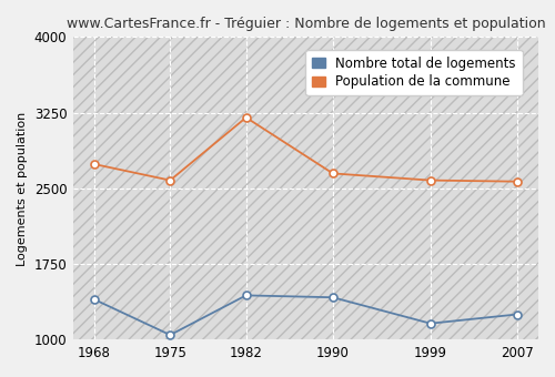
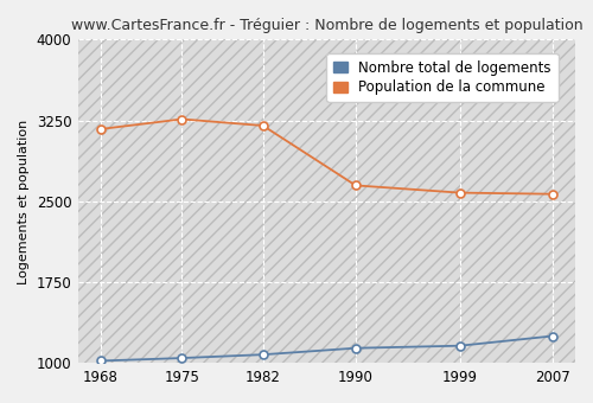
Nombre total de logements/1968: 1400 -> 1020
Population de la commune/1968: 2740 -> 3170
Population de la commune/1975: 2580 -> 3260
Nombre total de logements/1982: 1440 -> 1080
Nombre total de logements/1990: 1420 -> 1140
